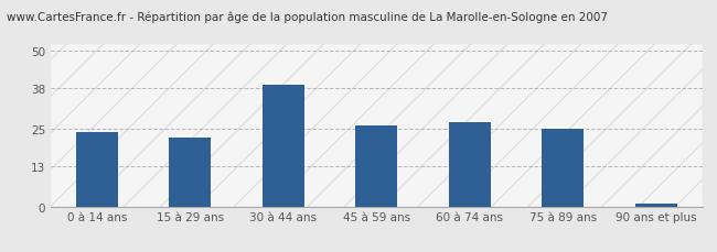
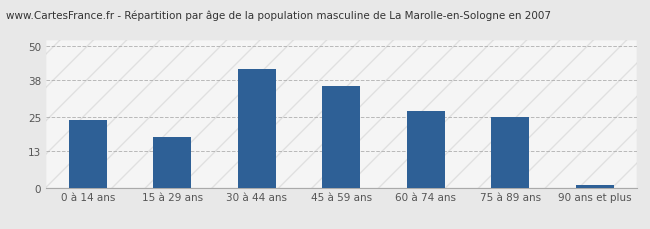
15 à 29 ans: 22 -> 18
30 à 44 ans: 39 -> 42
45 à 59 ans: 26 -> 36
